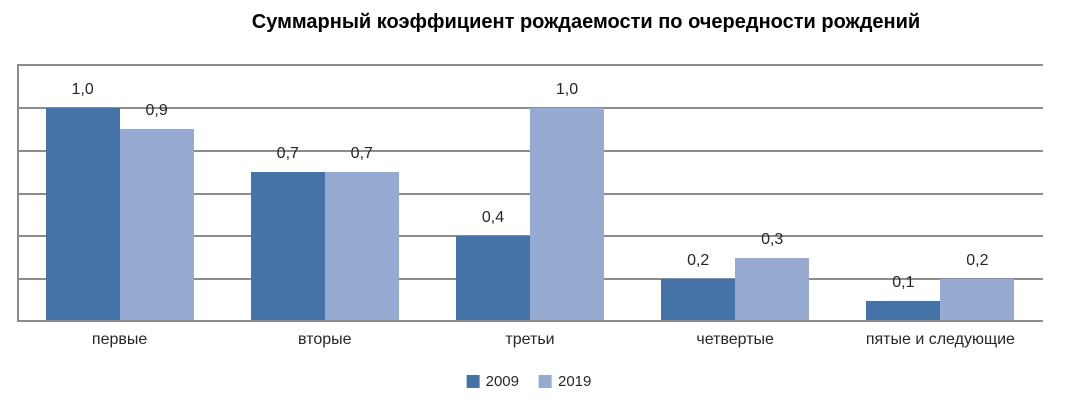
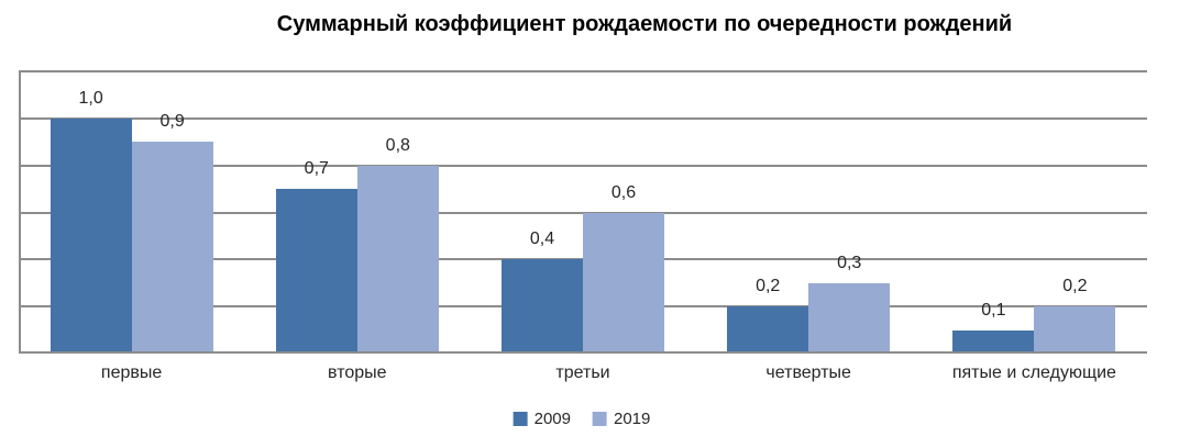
2019/вторые: 0,7 -> 0,8
2019/третьи: 1,0 -> 0,6
